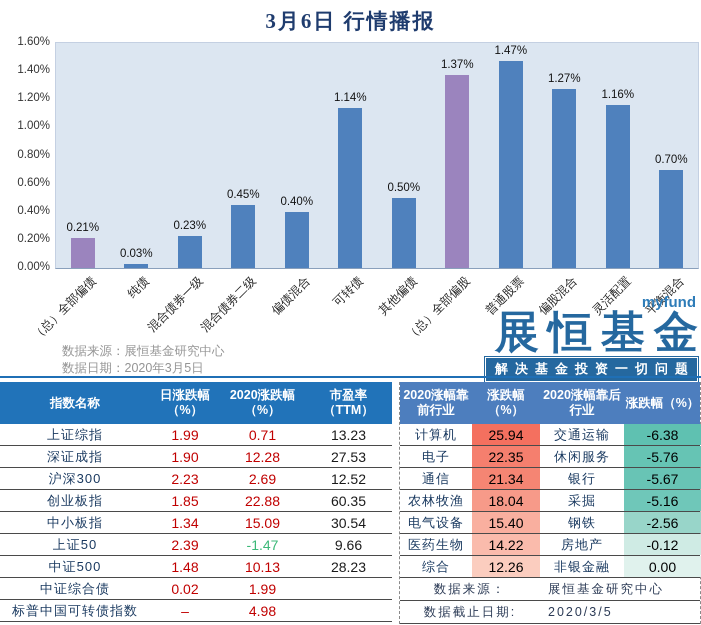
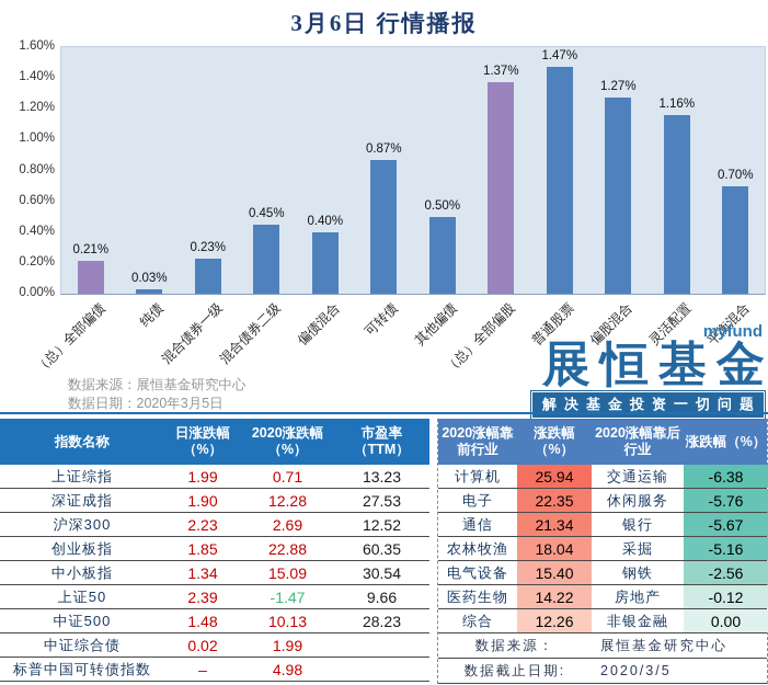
可转债: 1.14% -> 0.87%
